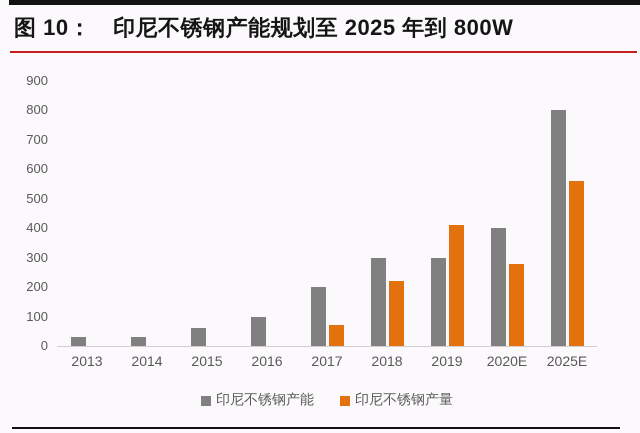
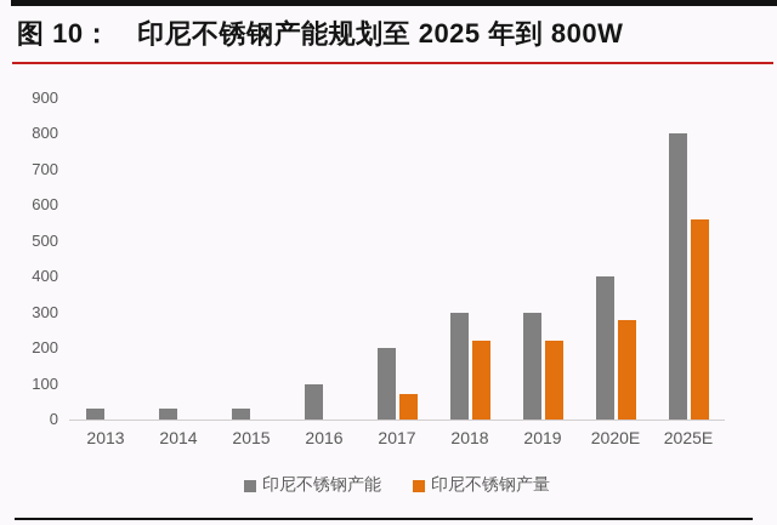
印尼不锈钢产能/2015: 60 -> 30
印尼不锈钢产量/2019: 410 -> 220
